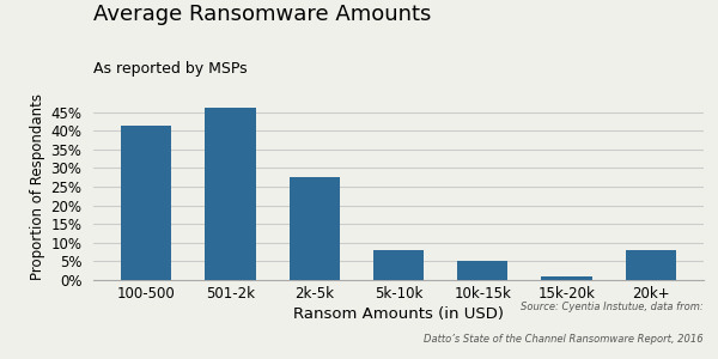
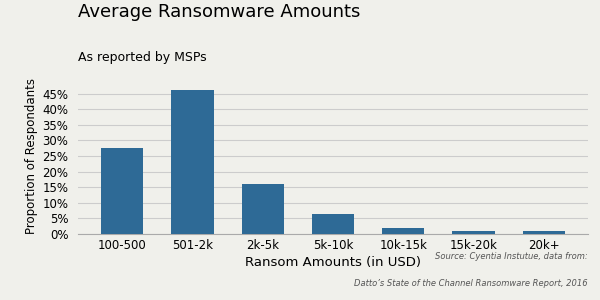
100-500: 41.5% -> 27.5%
2k-5k: 27.5% -> 16.0%
5k-10k: 8.0% -> 6.3%
10k-15k: 5.0% -> 2.0%
20k+: 8.0% -> 1.0%
